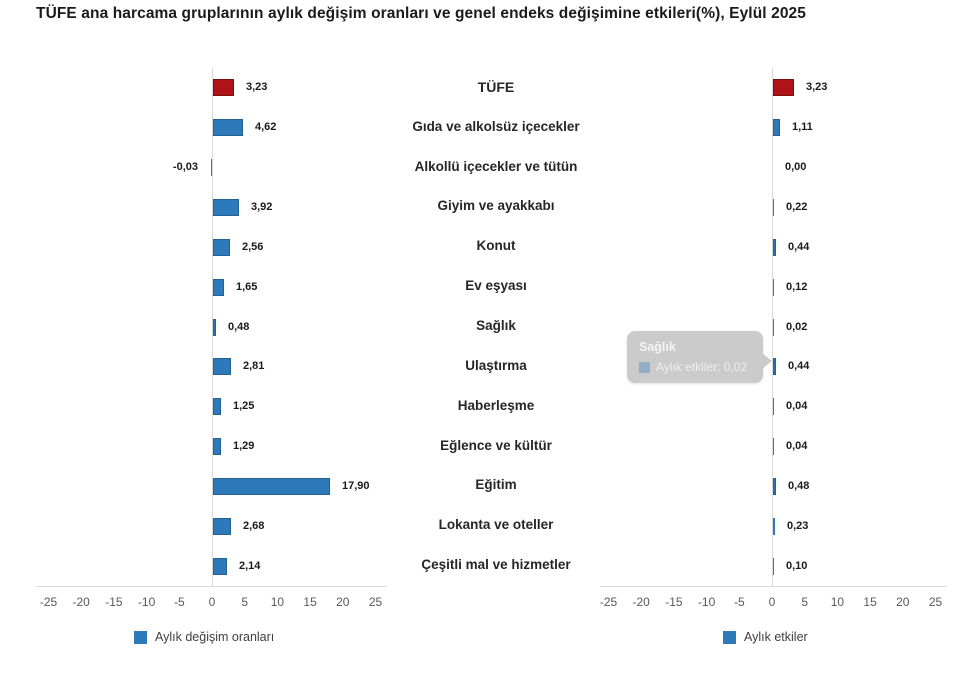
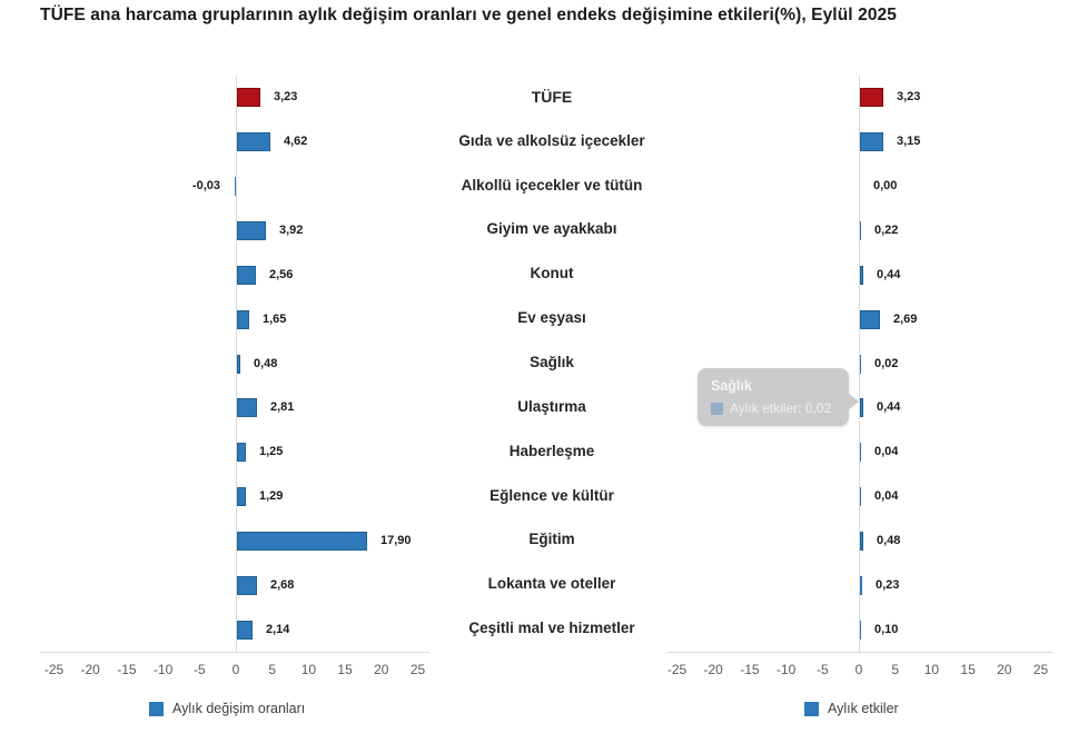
Aylık etkiler/Gıda ve alkolsüz içecekler: 1,11 -> 3,15
Aylık etkiler/Ev eşyası: 0,12 -> 2,69
